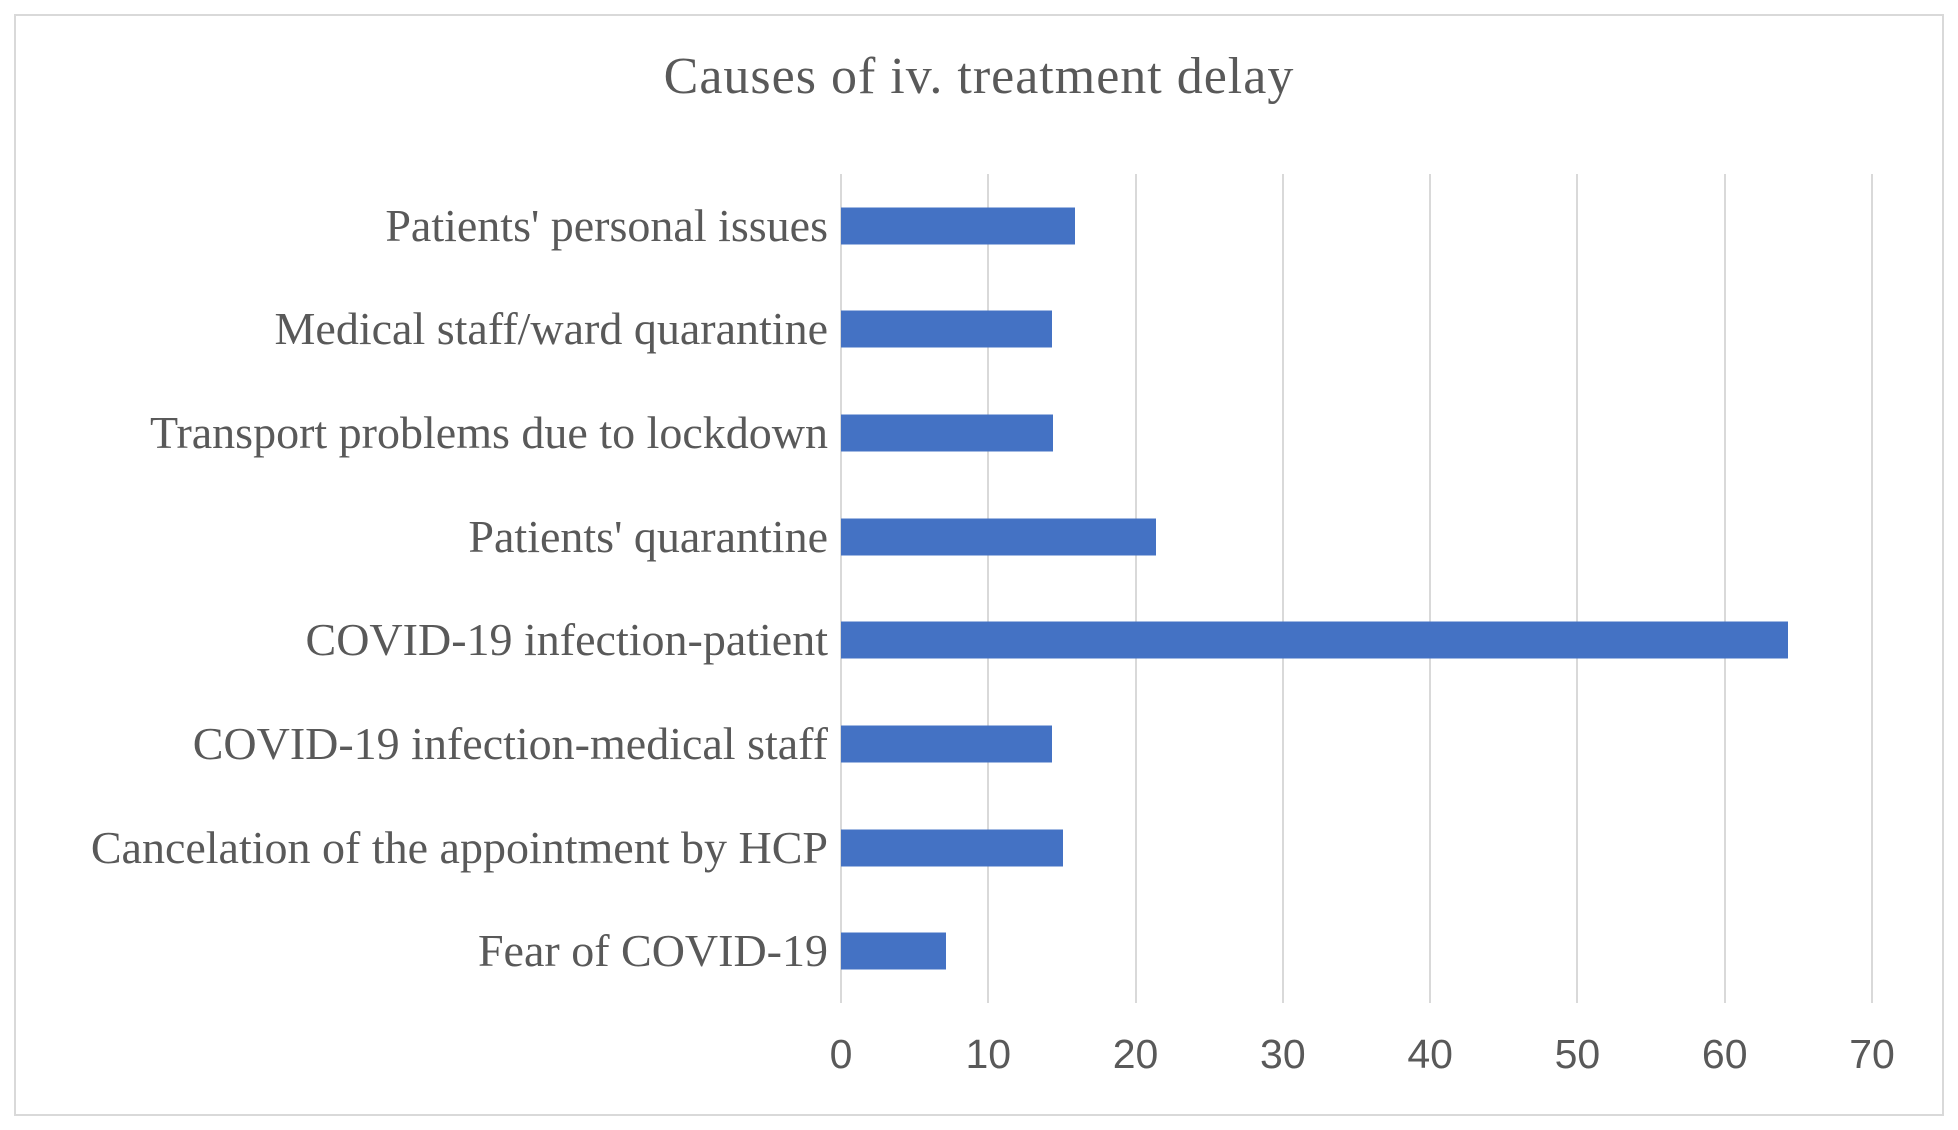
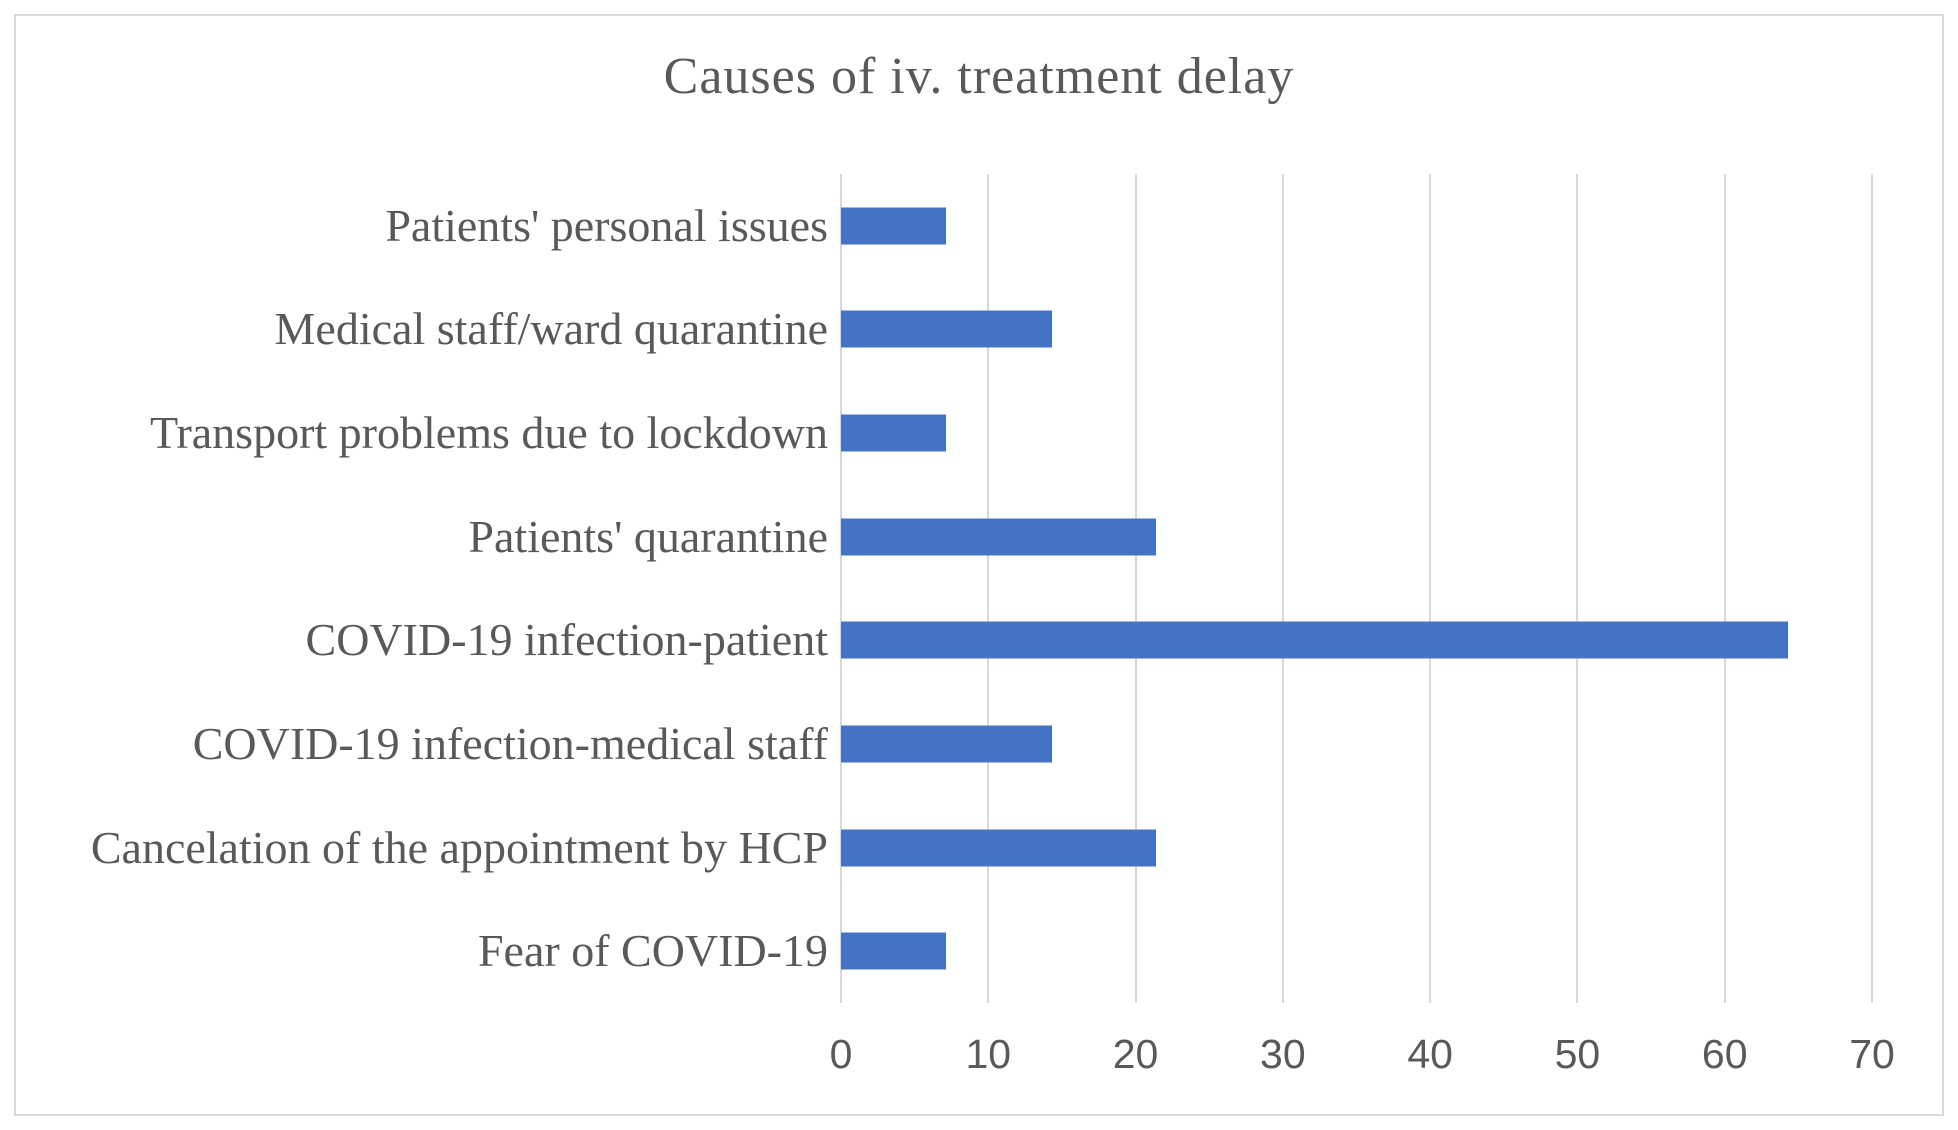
Patients' personal issues: 15.9 -> 7.1
Transport problems due to lockdown: 14.4 -> 7.1
Cancelation of the appointment by HCP: 15.1 -> 21.4
